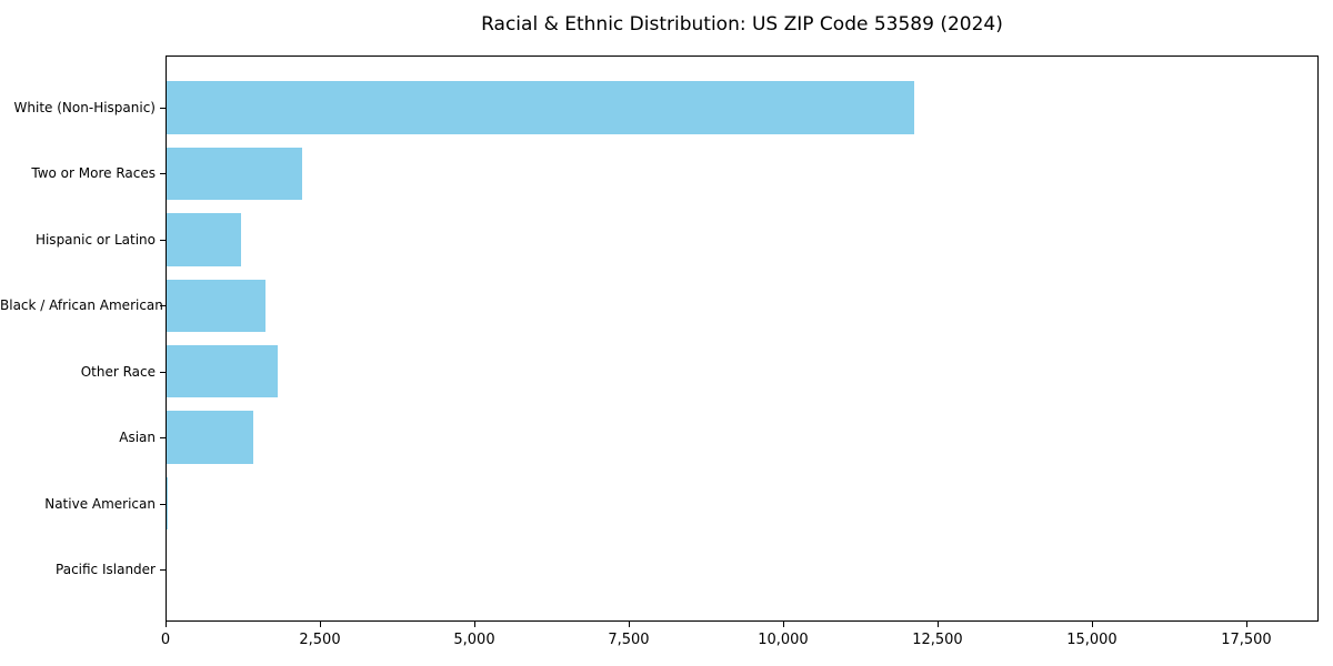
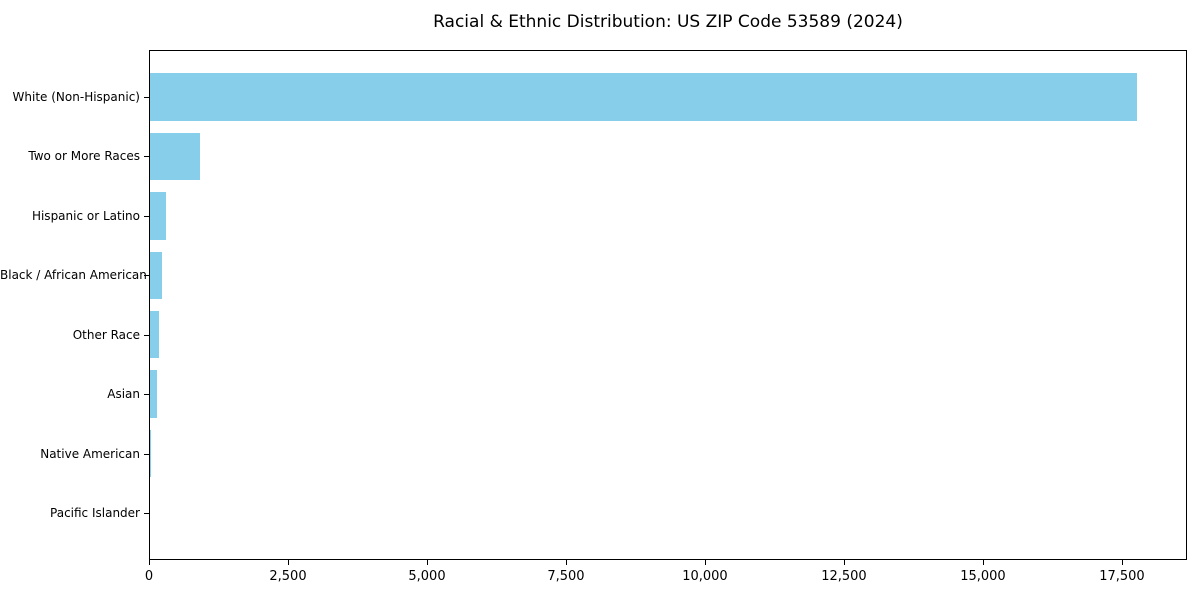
White (Non-Hispanic): 12100 -> 17800
Two or More Races: 2200 -> 900
Hispanic or Latino: 1200 -> 300
Black / African American: 1600 -> 200
Other Race: 1800 -> 200
Asian: 1400 -> 100
